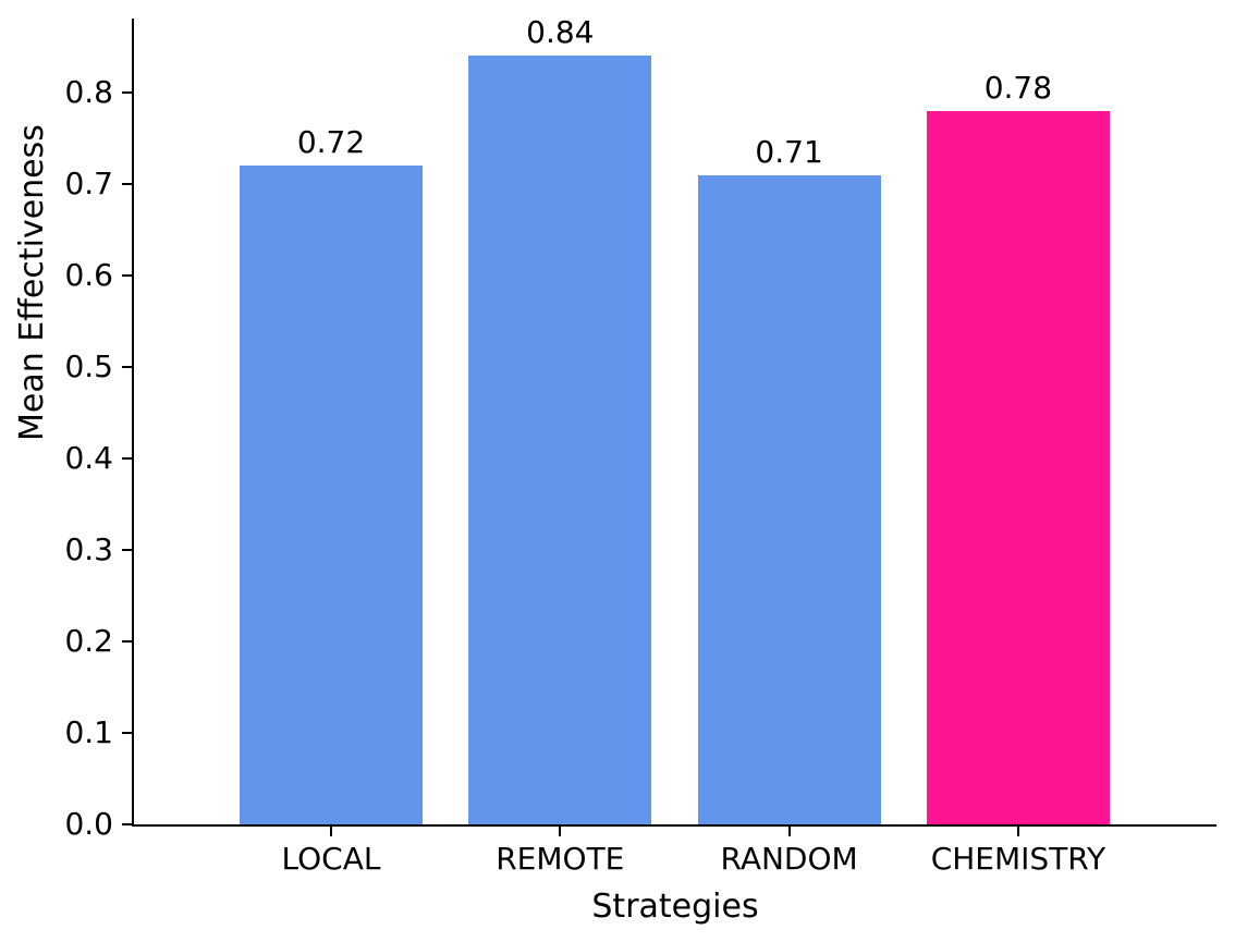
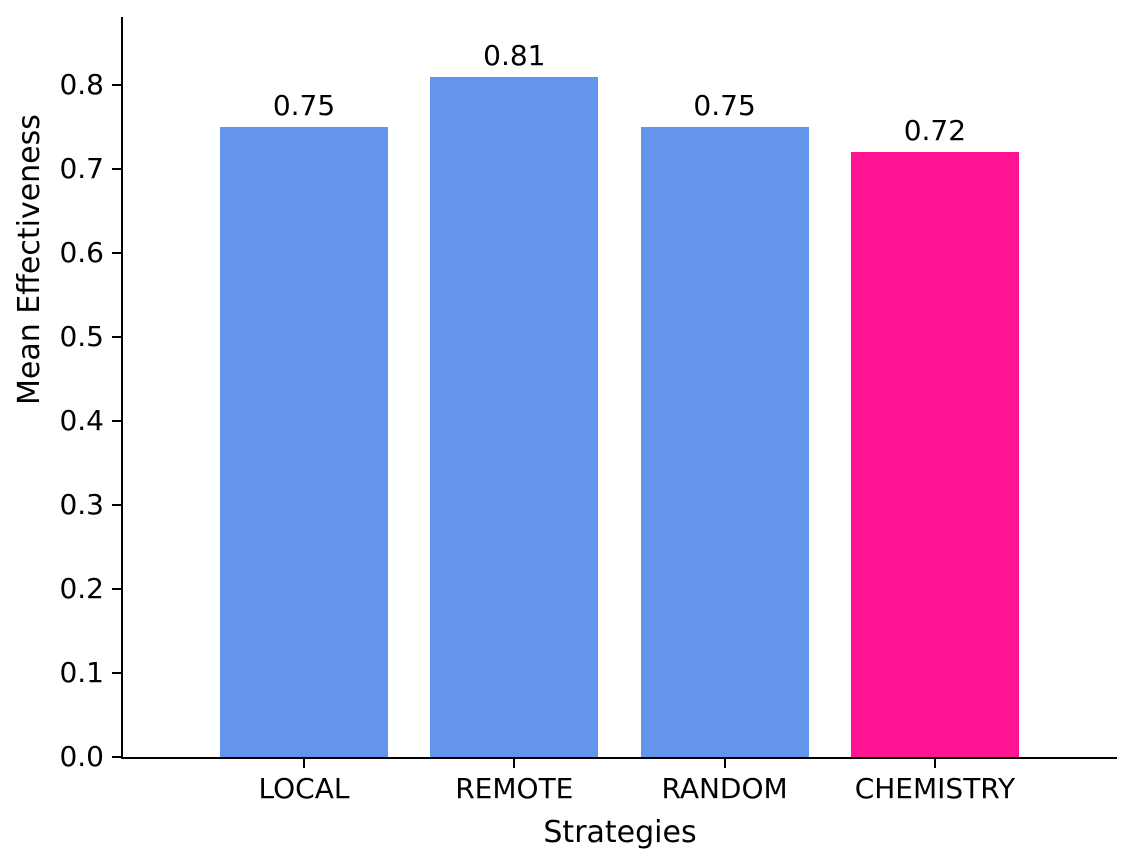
LOCAL: 0.72 -> 0.75
REMOTE: 0.84 -> 0.81
RANDOM: 0.71 -> 0.75
CHEMISTRY: 0.78 -> 0.72
